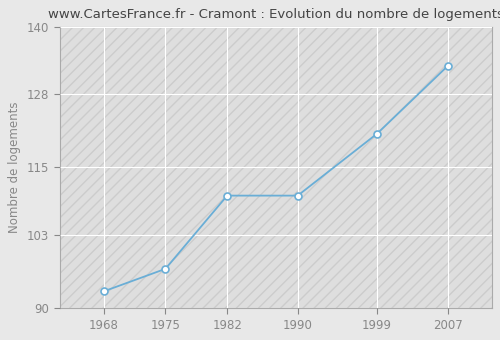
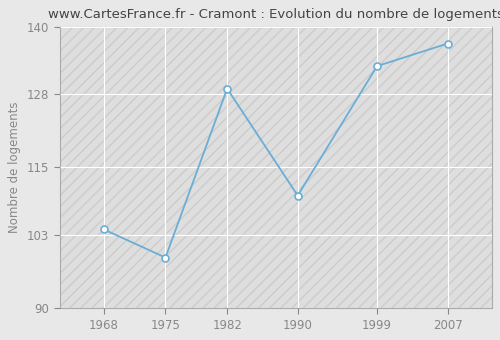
1968: 93 -> 104
1975: 97 -> 99
1982: 110 -> 129
1999: 121 -> 133
2007: 133 -> 137
